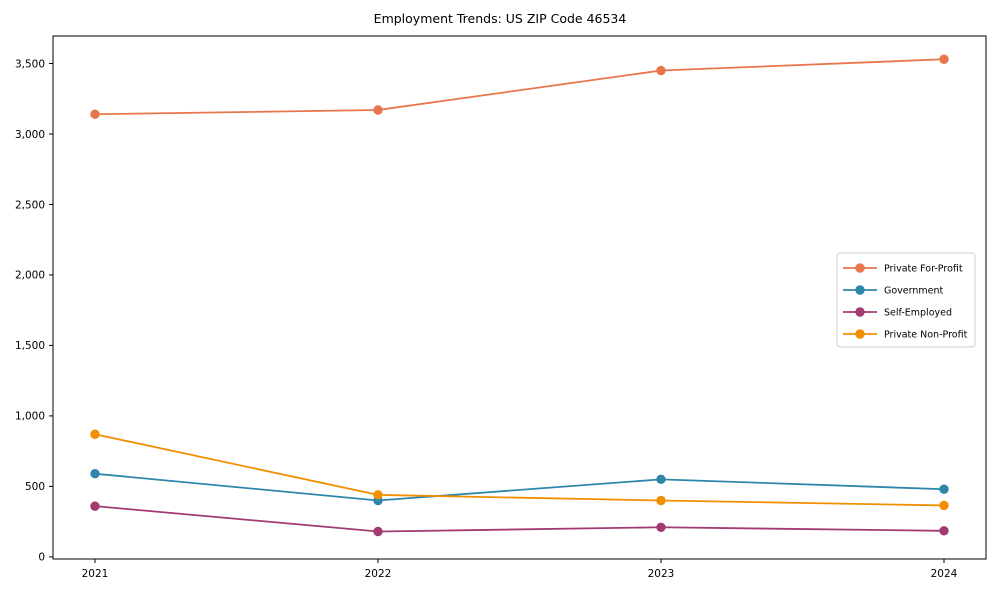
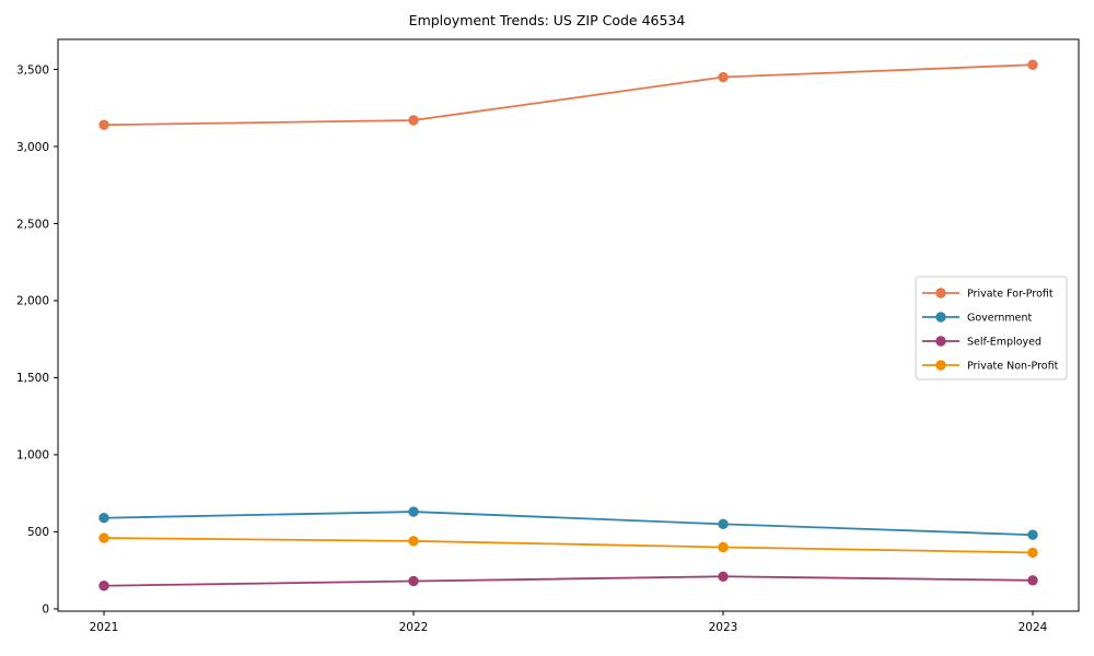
Self-Employed/2021: 360 -> 150
Private Non-Profit/2021: 870 -> 460
Government/2022: 400 -> 630
